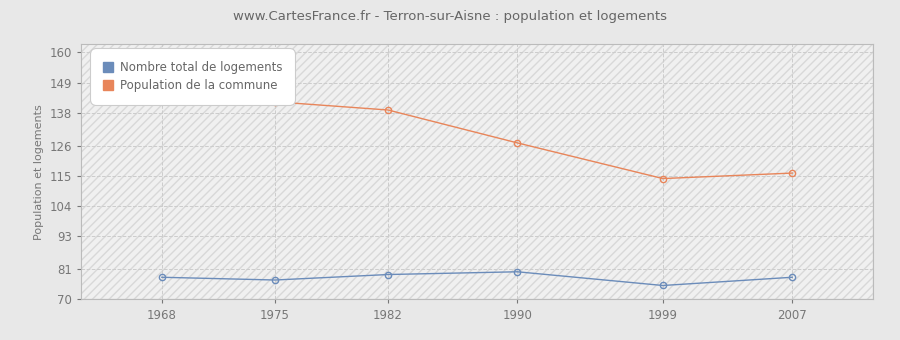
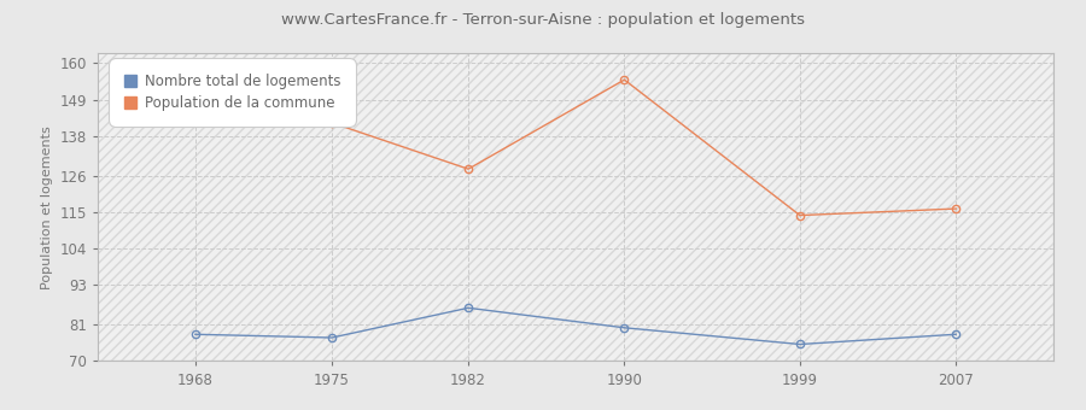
Nombre total de logements/1982: 79 -> 86
Population de la commune/1982: 139 -> 128
Population de la commune/1990: 127 -> 155
